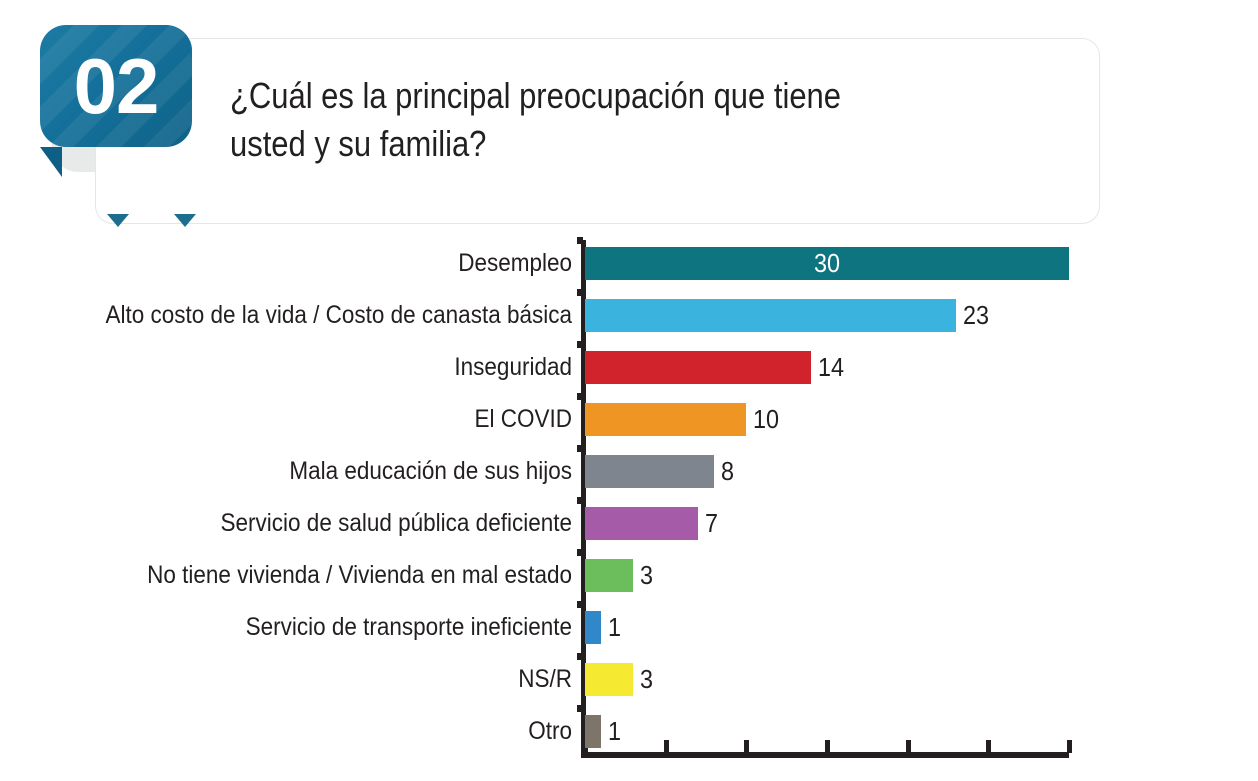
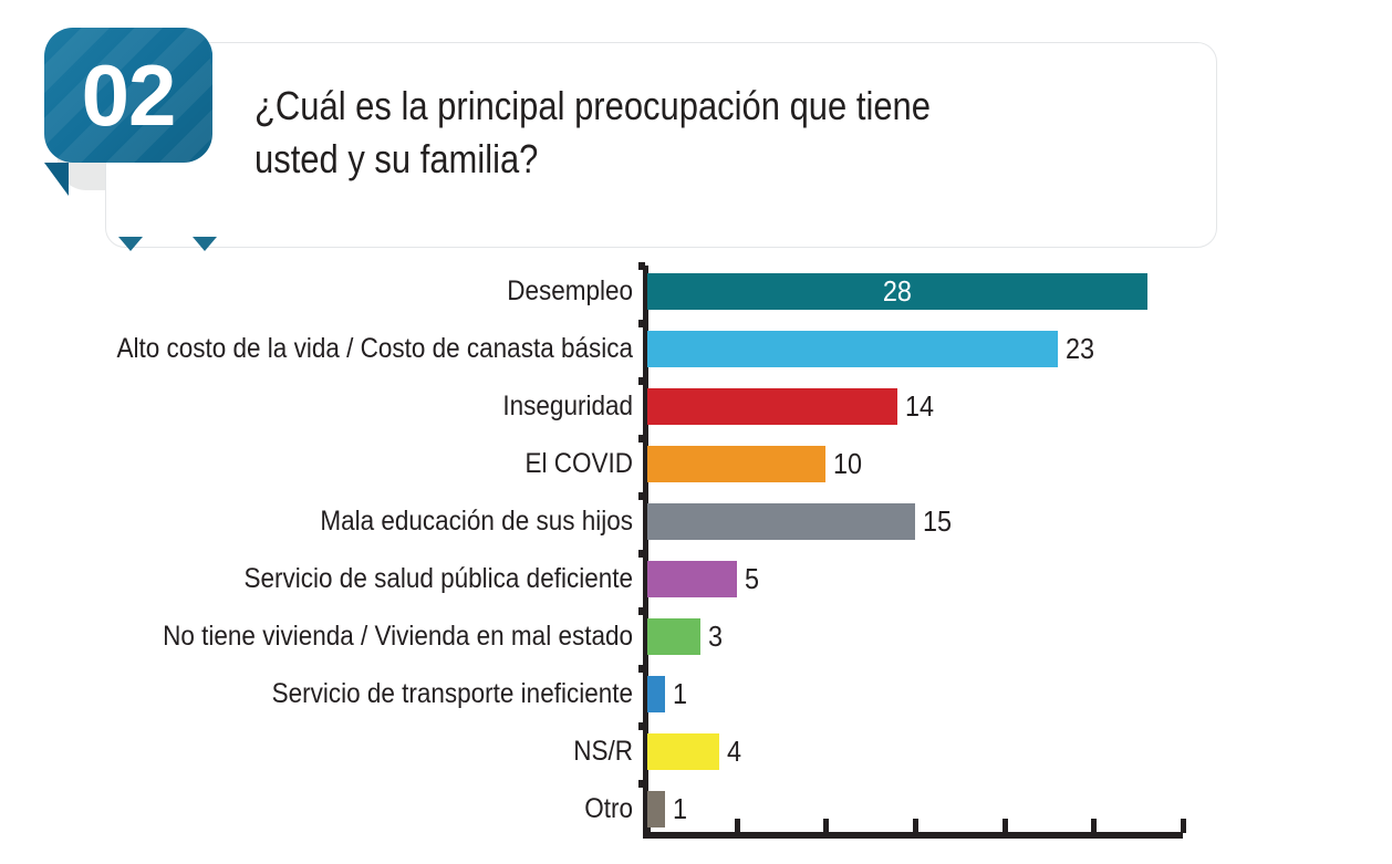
Desempleo: 30 -> 28
Mala educación de sus hijos: 8 -> 15
Servicio de salud pública deficiente: 7 -> 5
NS/R: 3 -> 4
